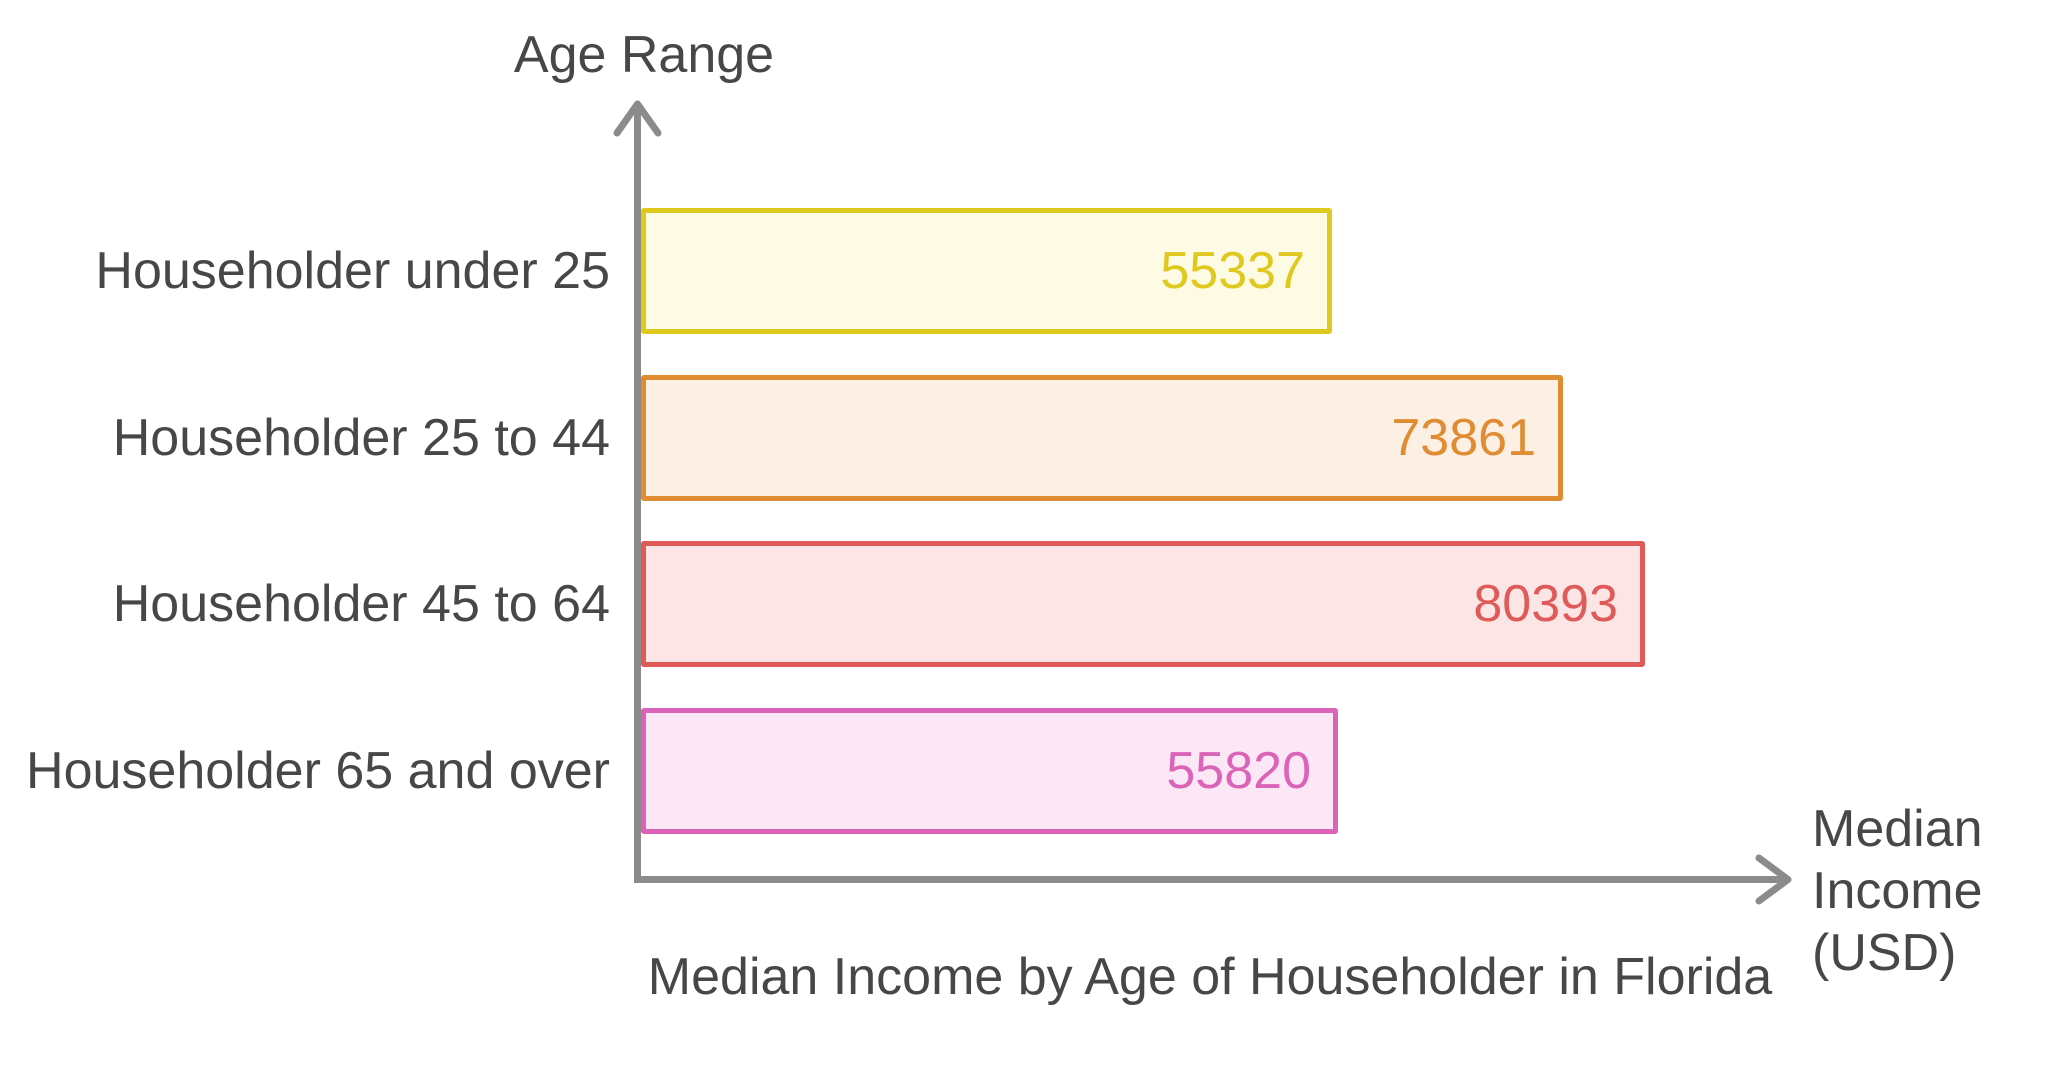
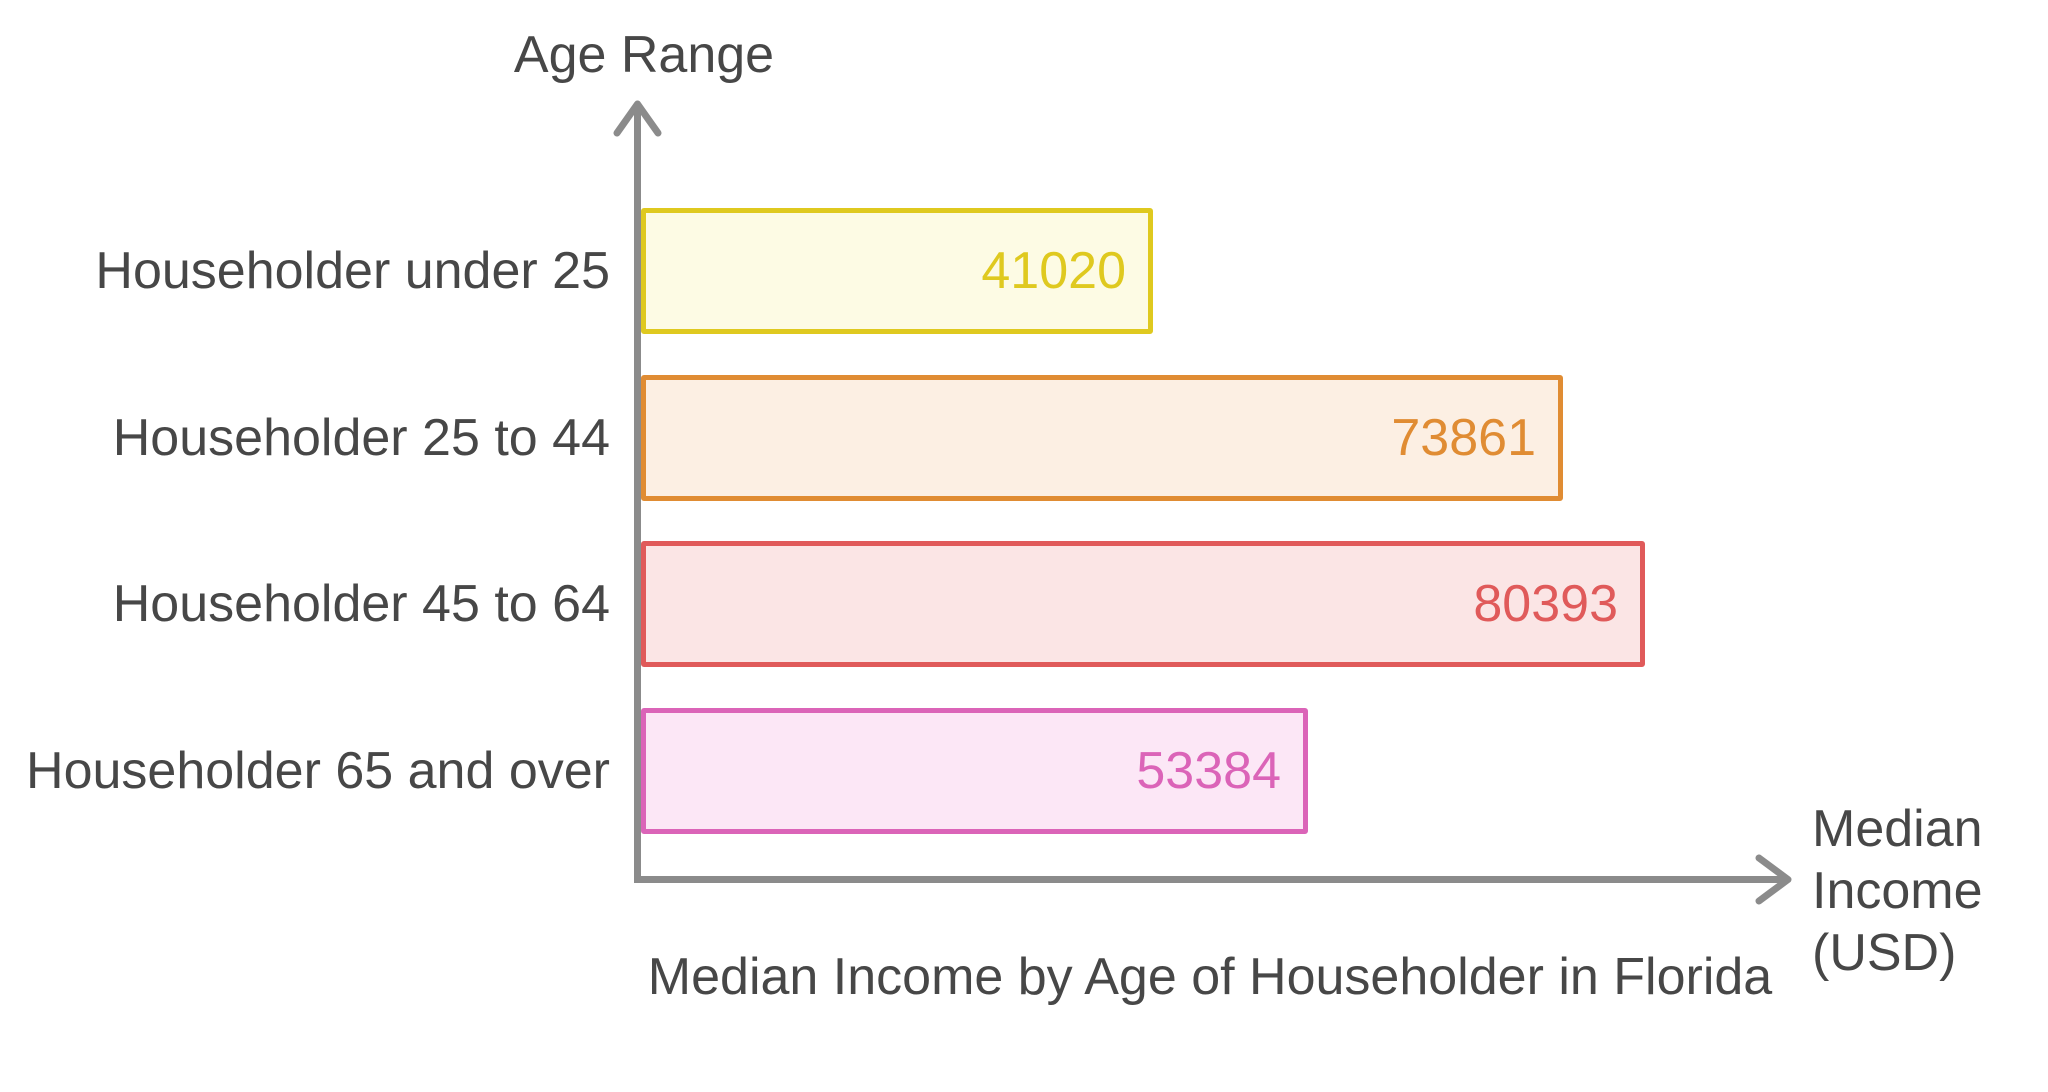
Householder under 25: 55337 -> 41020
Householder 65 and over: 55820 -> 53384
